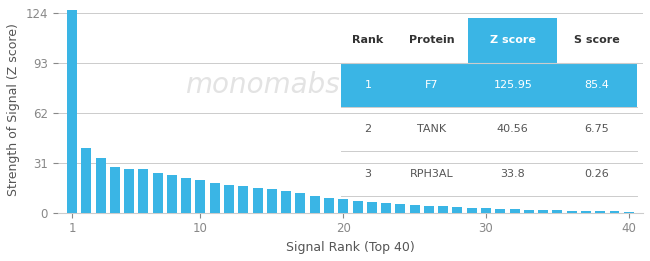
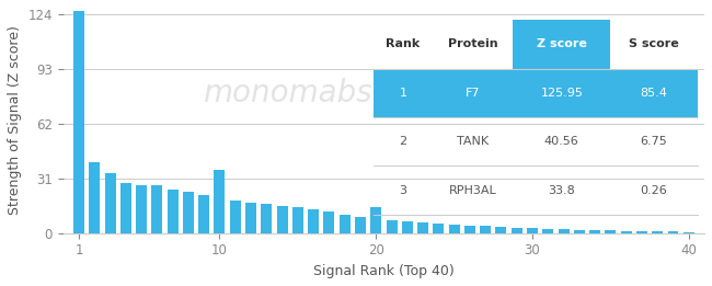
10: 20 -> 36
20: 8 -> 15
